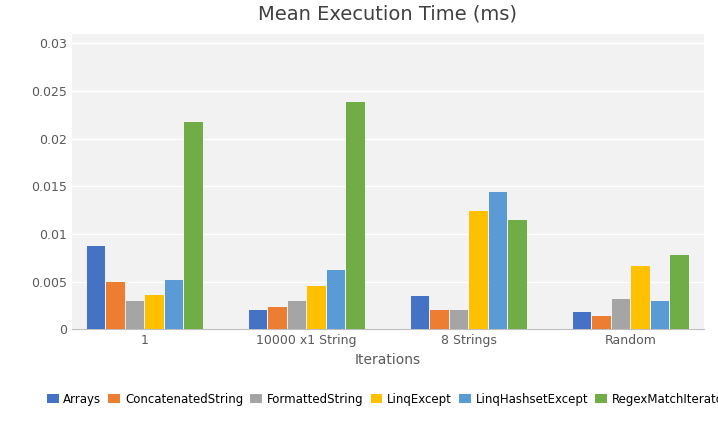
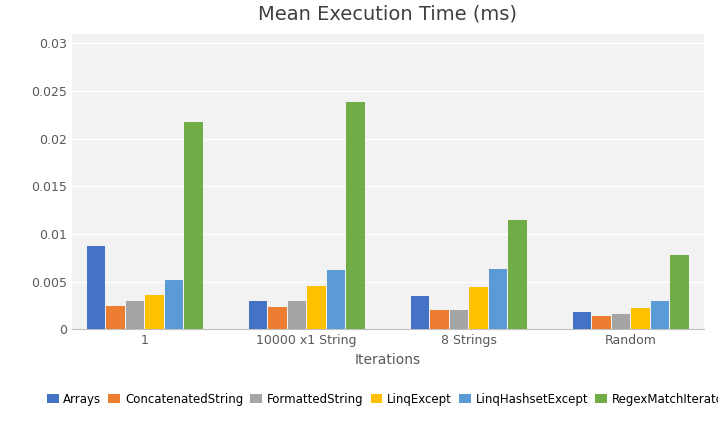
ConcatenatedString/1: 0.0050 -> 0.0024
Arrays/10000 x1 String: 0.0020 -> 0.0030
LinqExcept/8 Strings: 0.0124 -> 0.0044
LinqHashsetExcept/8 Strings: 0.0144 -> 0.0063
FormattedString/Random: 0.0032 -> 0.0016
LinqExcept/Random: 0.0066 -> 0.0022
